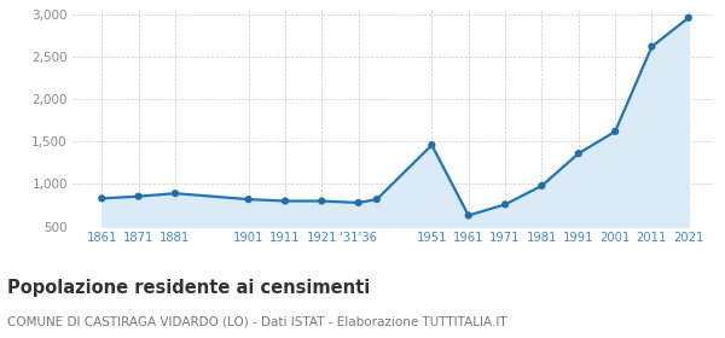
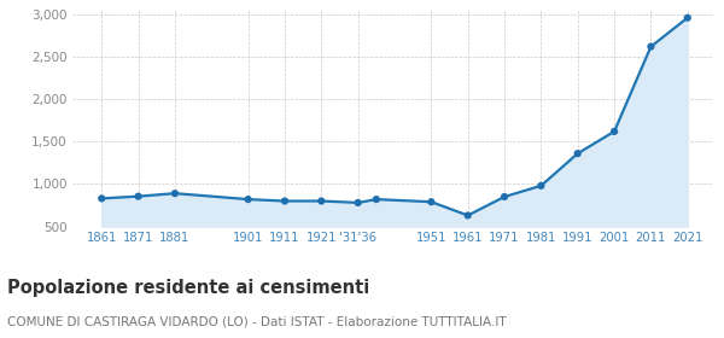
1951: 1,460 -> 790
1971: 760 -> 850
